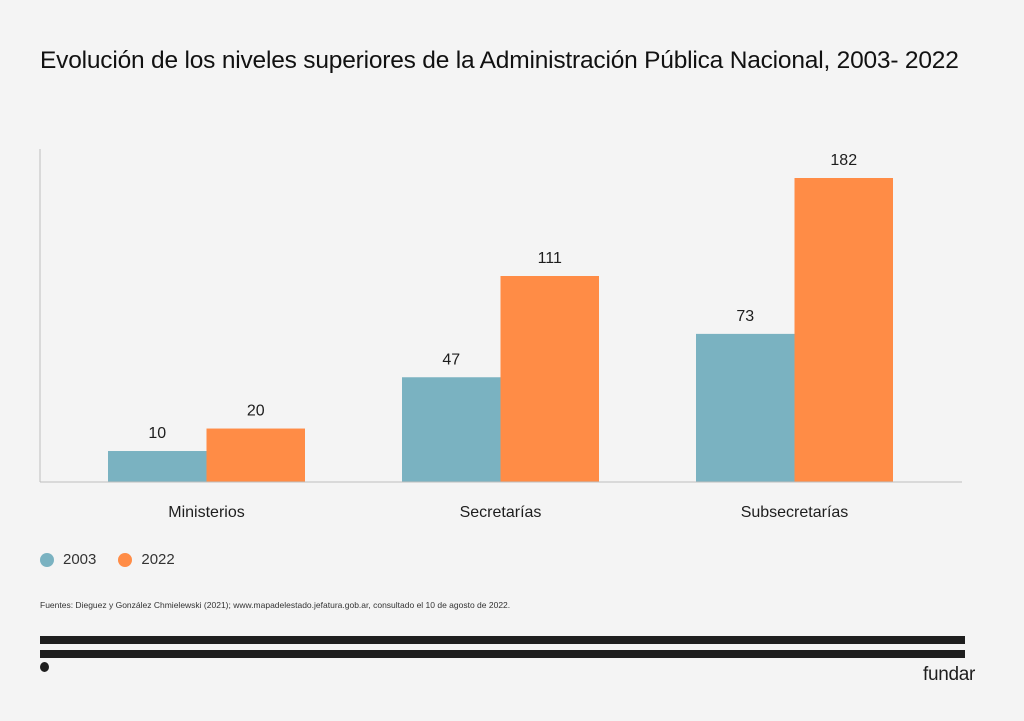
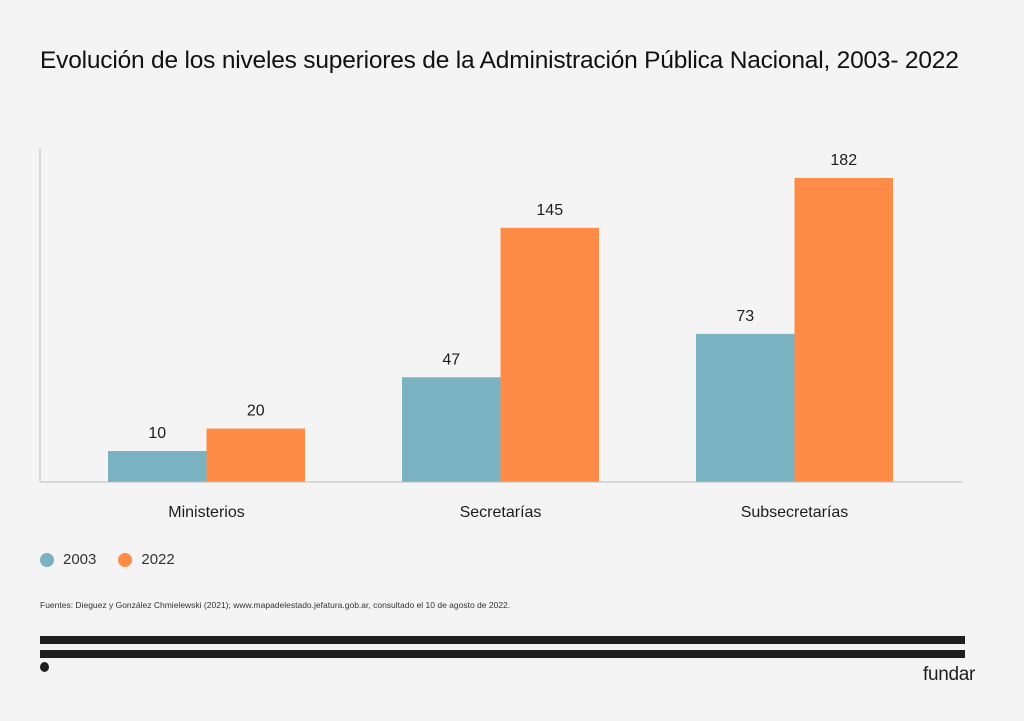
2022/Secretarías: 111 -> 145
